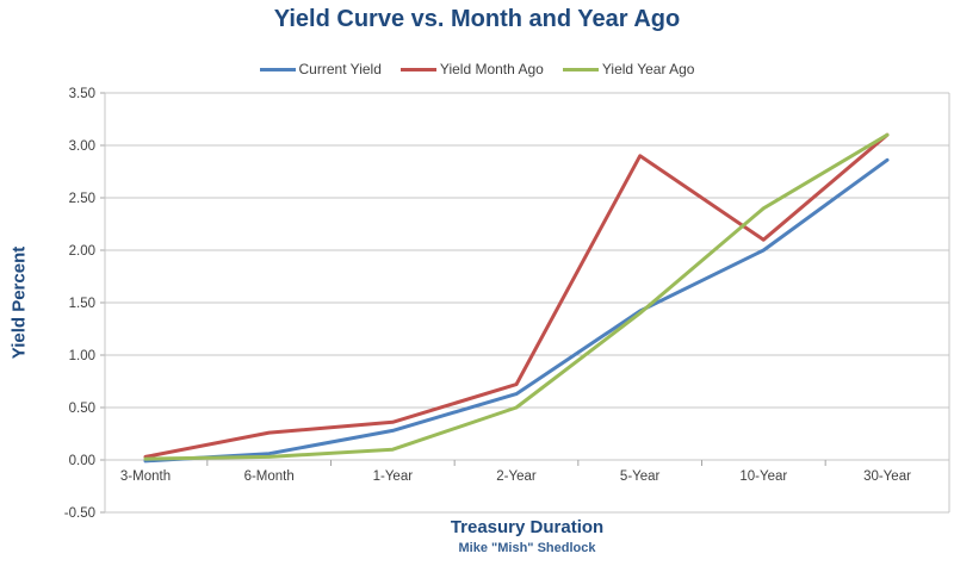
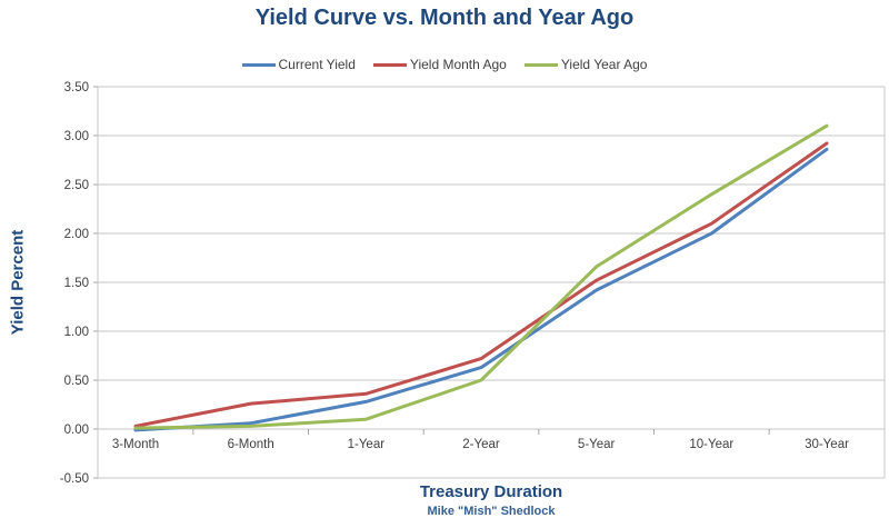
Yield Month Ago/5-Year: 2.9 -> 1.5
Yield Year Ago/5-Year: 1.4 -> 1.7
Yield Month Ago/30-Year: 3.1 -> 2.9
